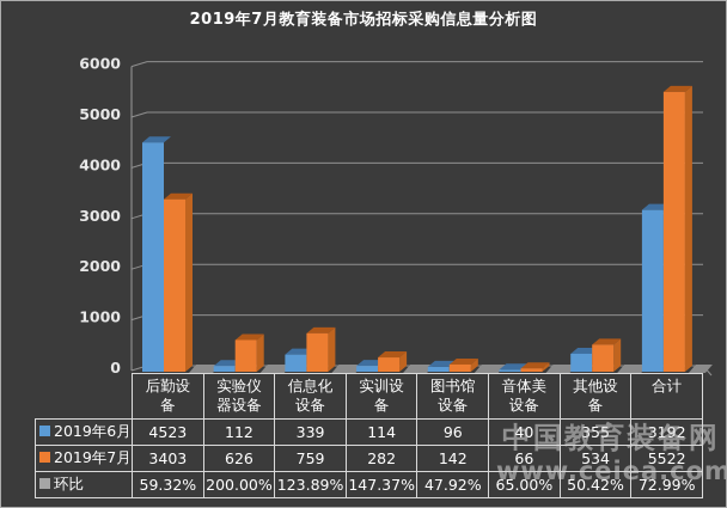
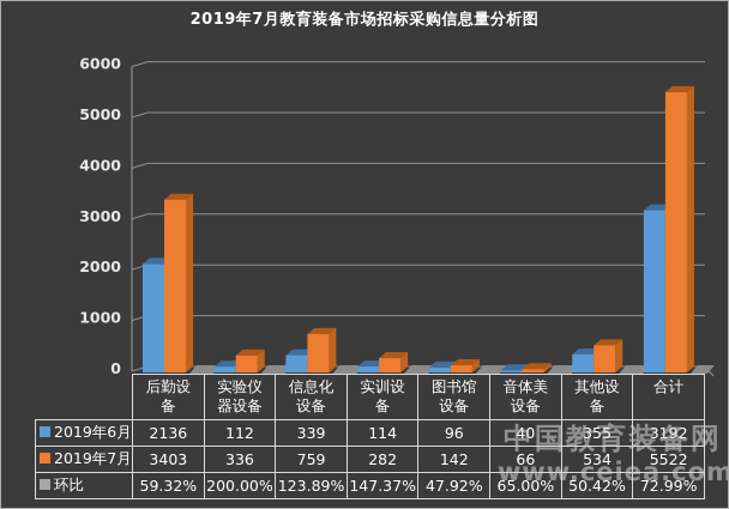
2019年6月/后勤设备: 4523 -> 2136
2019年7月/实验仪器设备: 626 -> 336
